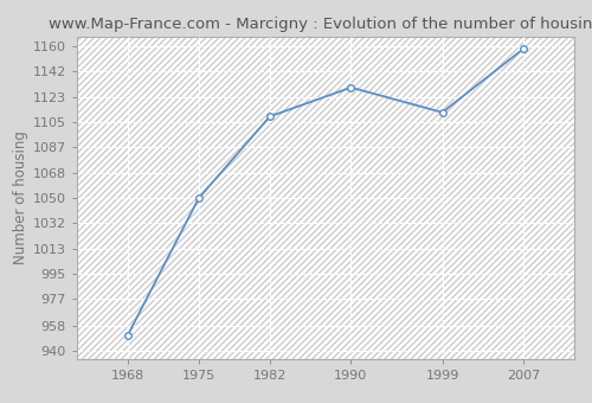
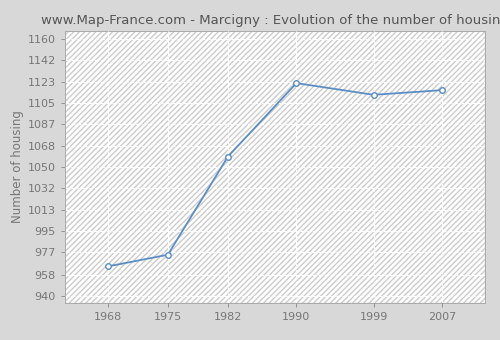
1968: 951 -> 965
1975: 1050 -> 975
1982: 1109 -> 1059
1990: 1130 -> 1122
2007: 1158 -> 1116
